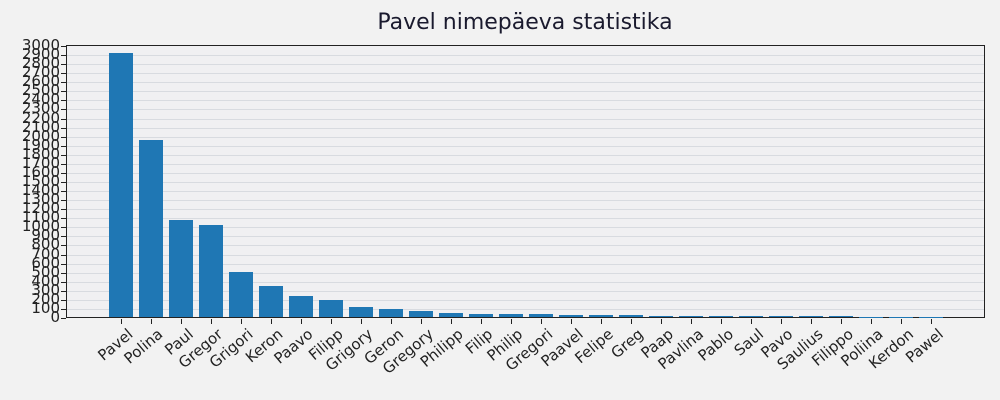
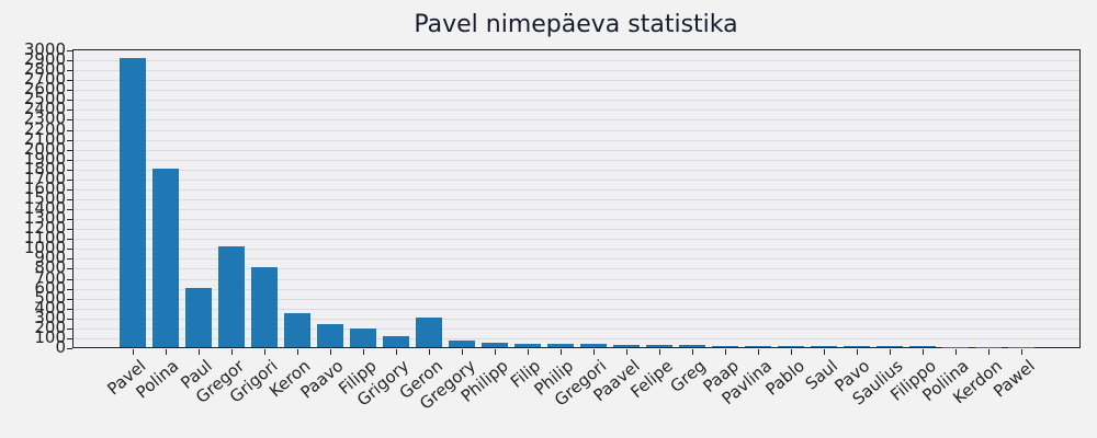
Polina: 2000 -> 1800
Paul: 1100 -> 600
Grigori: 500 -> 800
Geron: 100 -> 300
